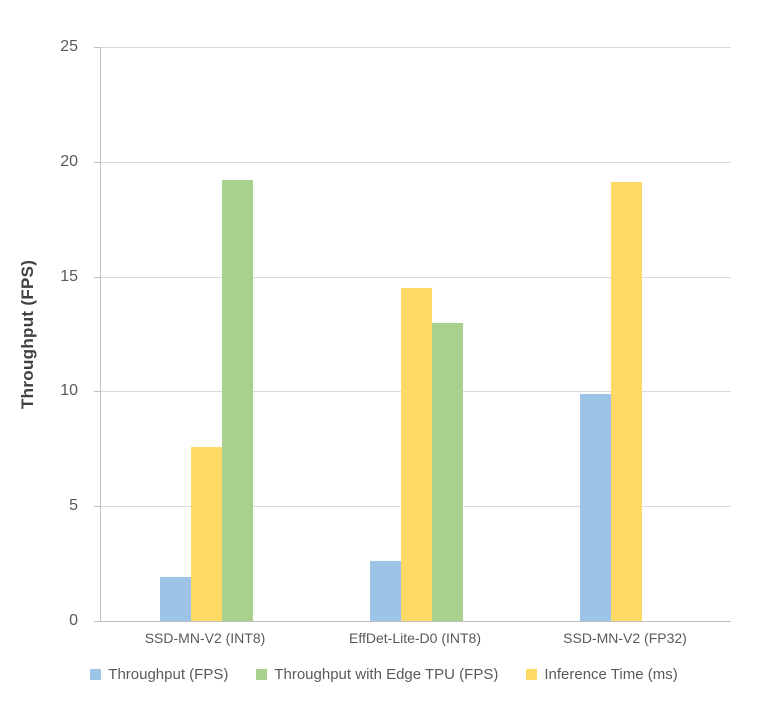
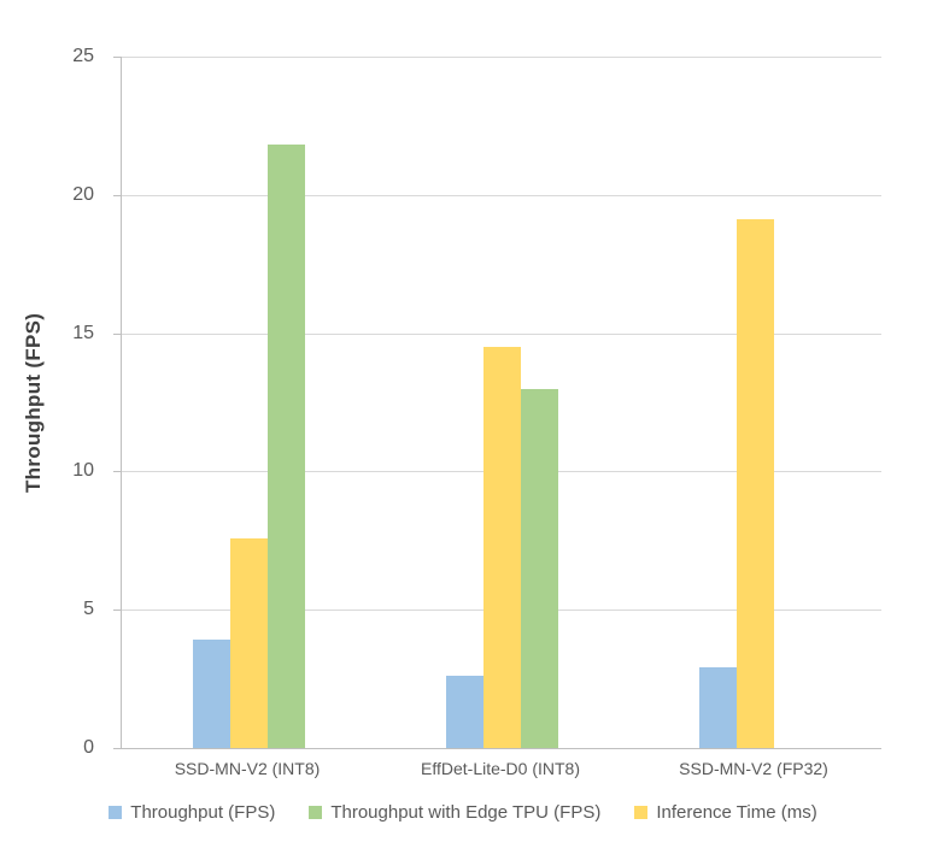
Throughput (FPS)/SSD-MN-V2 (INT8): 1.9 -> 3.9
Throughput with Edge TPU (FPS)/SSD-MN-V2 (INT8): 19.2 -> 21.8
Throughput (FPS)/SSD-MN-V2 (FP32): 9.9 -> 2.9
